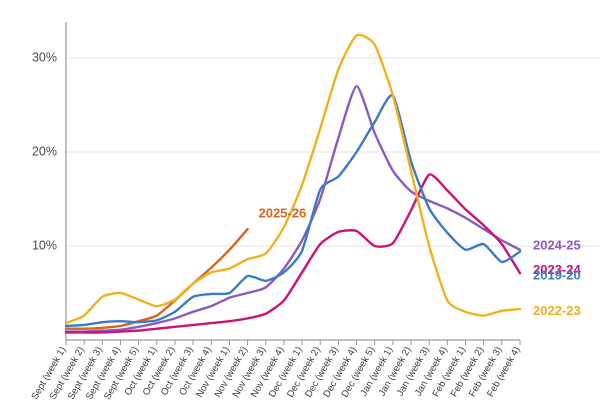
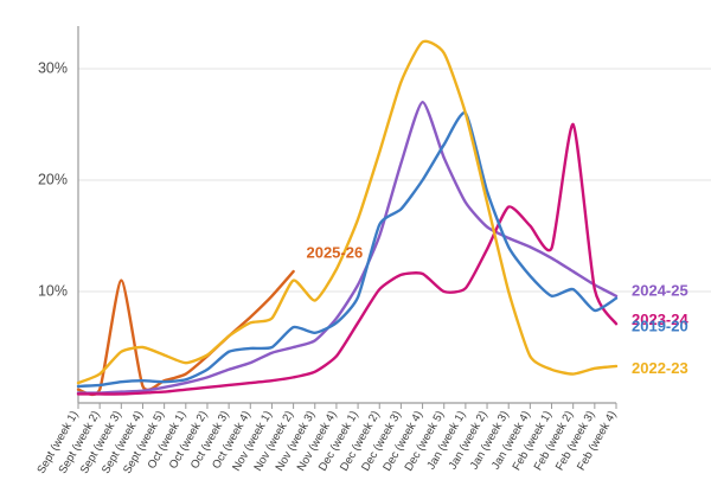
2025-26/Sept (week 3): 1% -> 11%
2022-23/Nov (week 2): 9% -> 11%
2023-24/Feb (week 2): 12% -> 25%
